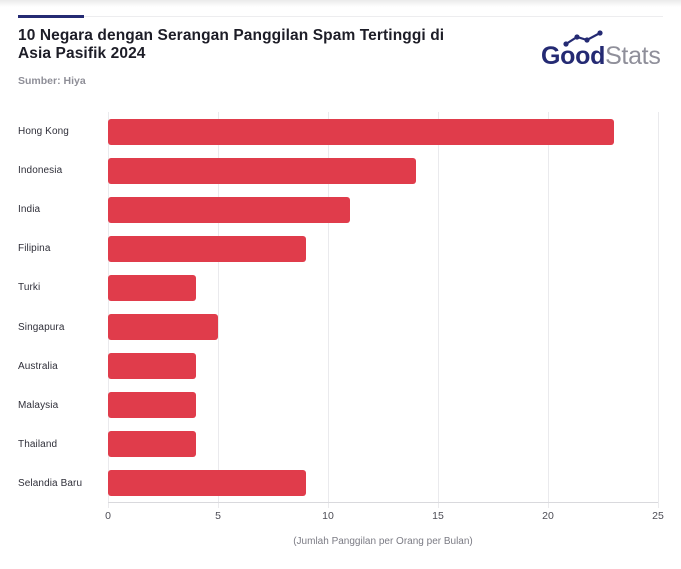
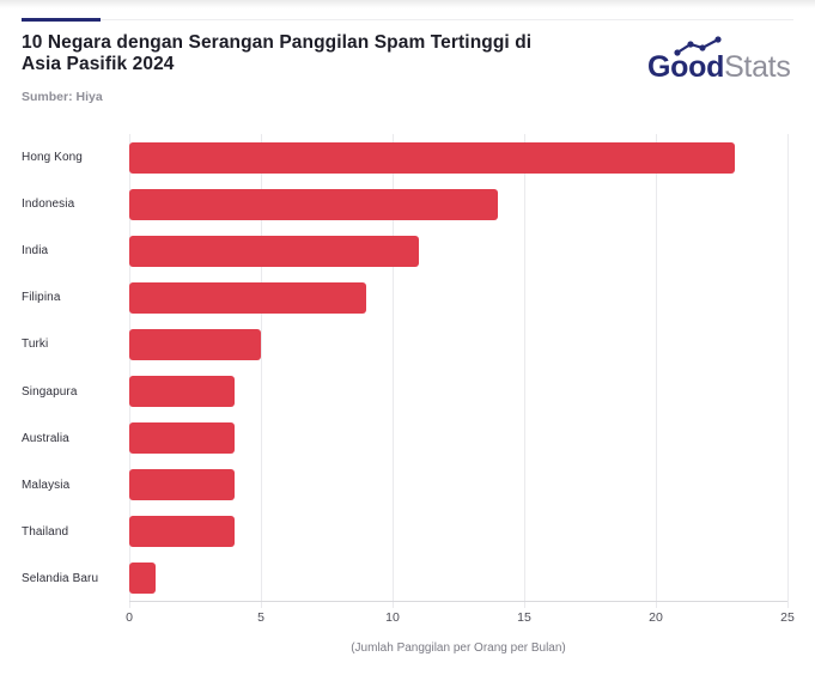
Turki: 4 -> 5
Singapura: 5 -> 4
Selandia Baru: 9 -> 1
